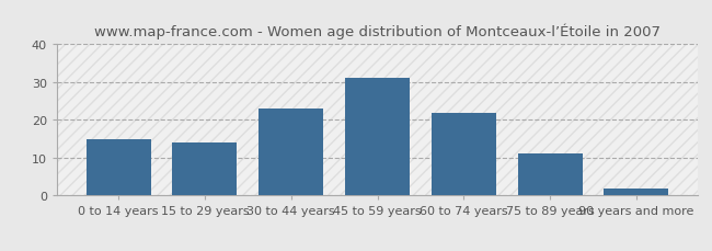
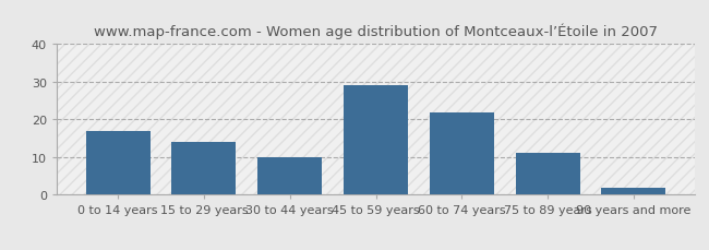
0 to 14 years: 15 -> 17
30 to 44 years: 23 -> 10
45 to 59 years: 31 -> 29
